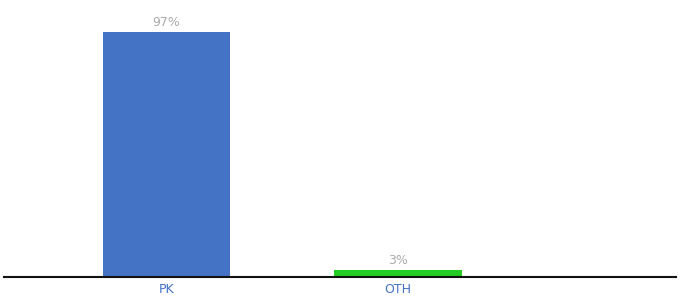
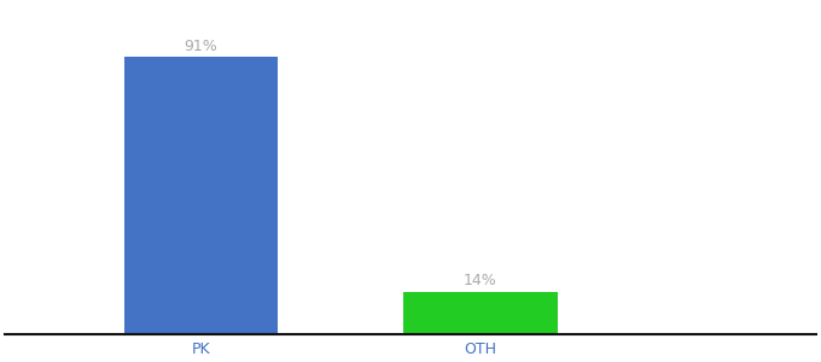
PK: 97% -> 91%
OTH: 3% -> 14%
